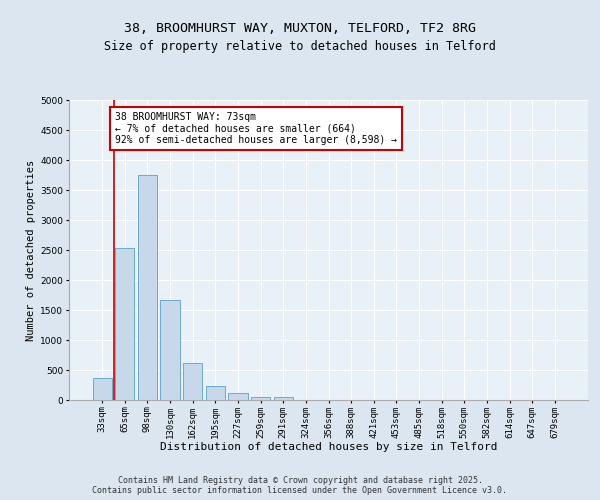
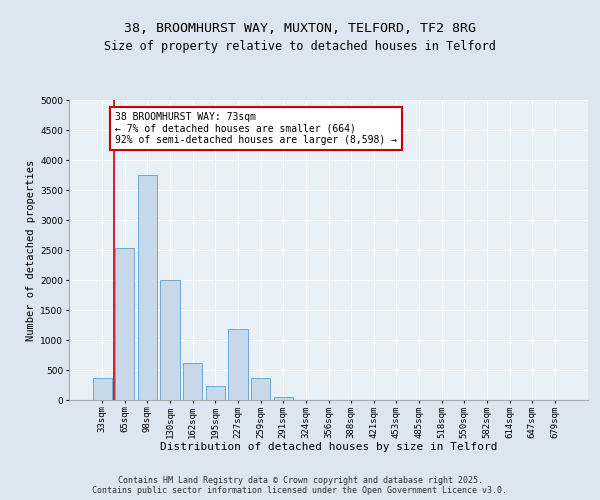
130sqm: 1660 -> 2000
227sqm: 110 -> 1180
259sqm: 50 -> 360
